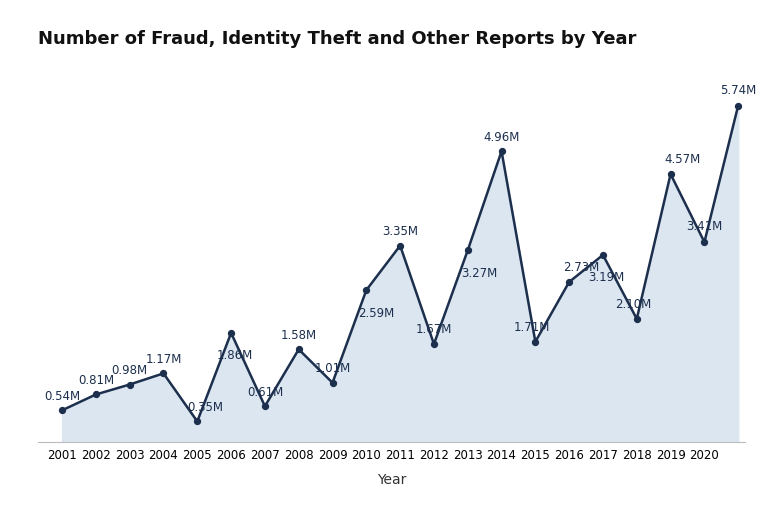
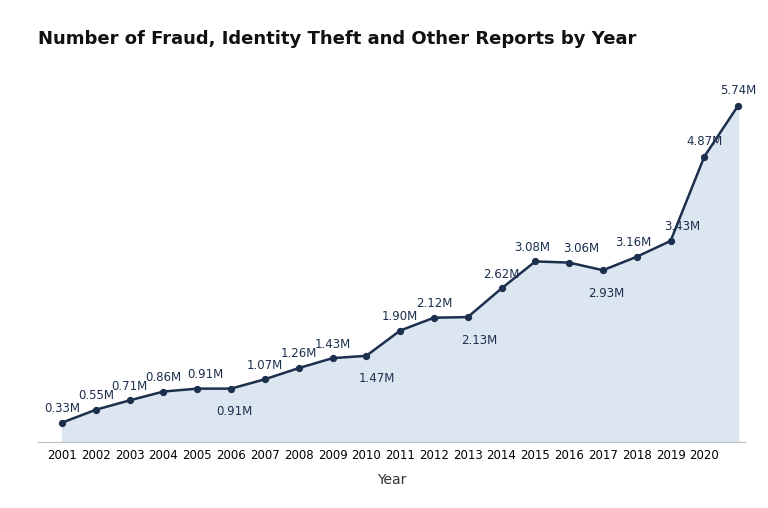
2001: 0.54M -> 0.33M
2002: 0.81M -> 0.55M
2003: 0.98M -> 0.71M
2004: 1.17M -> 0.86M
2005: 0.35M -> 0.91M
2006: 1.86M -> 0.91M
2007: 0.61M -> 1.07M
2008: 1.58M -> 1.26M
2009: 1.01M -> 1.43M
2010: 2.59M -> 1.47M
2011: 3.35M -> 1.90M
2012: 1.67M -> 2.12M
2013: 3.27M -> 2.13M
2014: 4.96M -> 2.62M
2015: 1.71M -> 3.08M
2016: 2.73M -> 3.06M
2017: 3.19M -> 2.93M
2018: 2.10M -> 3.16M
2019: 4.57M -> 3.43M
2020: 3.41M -> 4.87M
